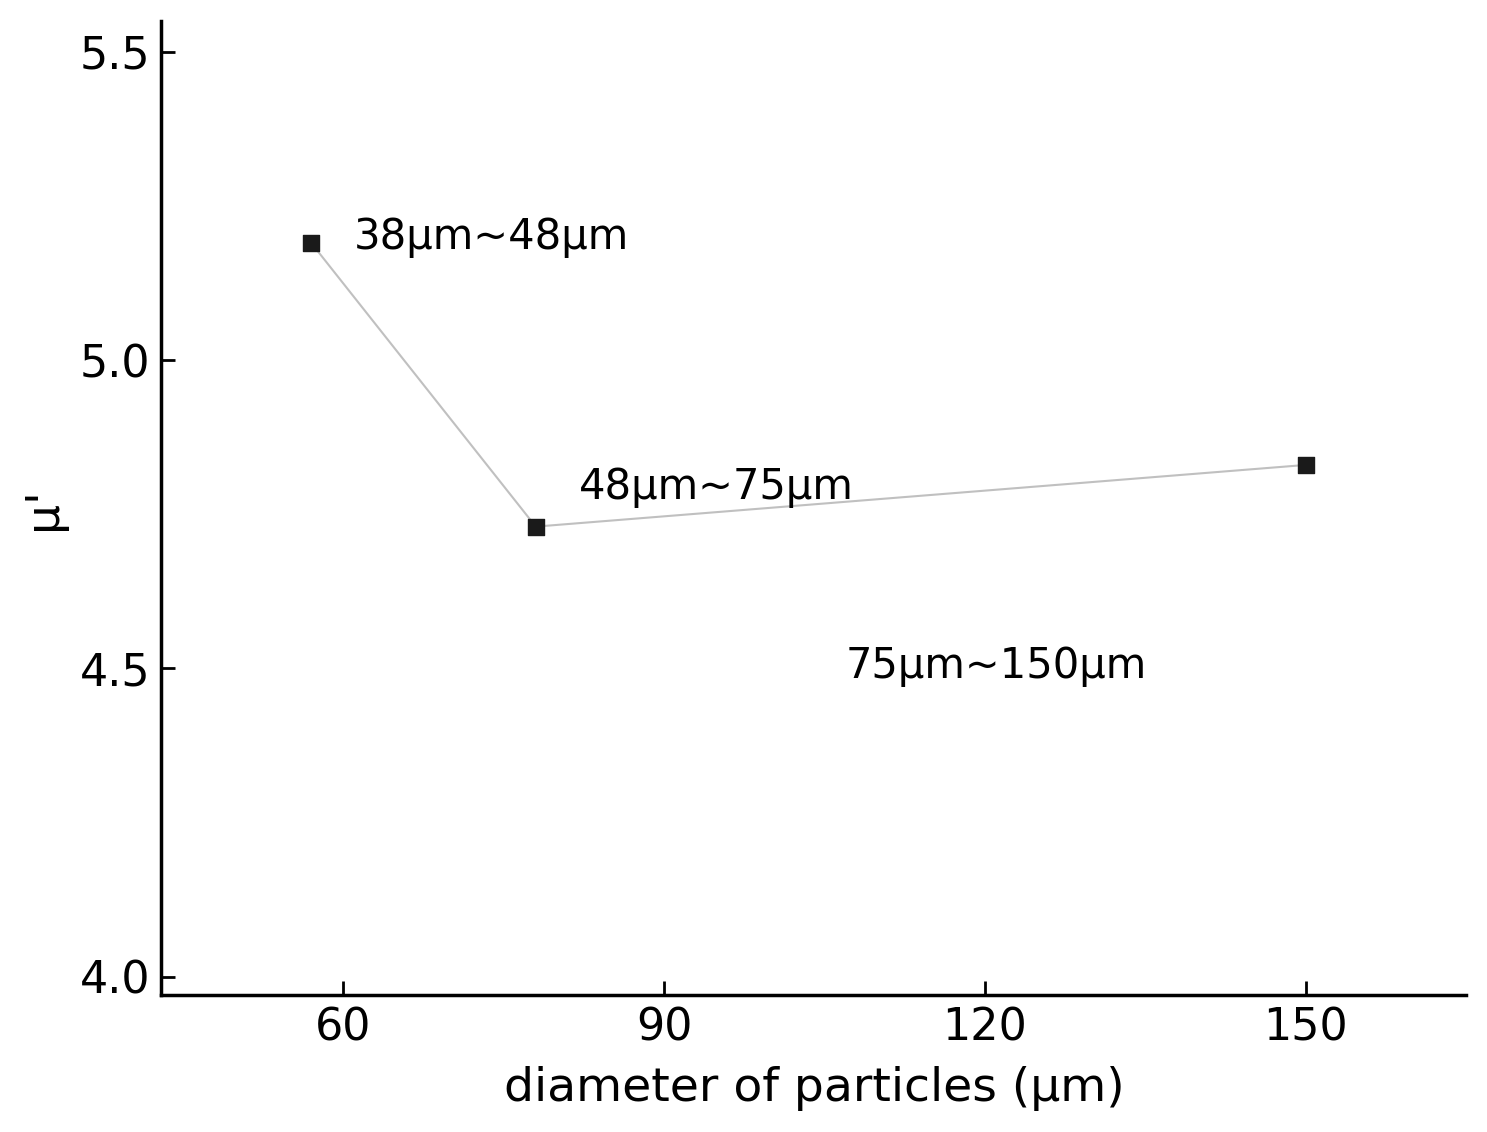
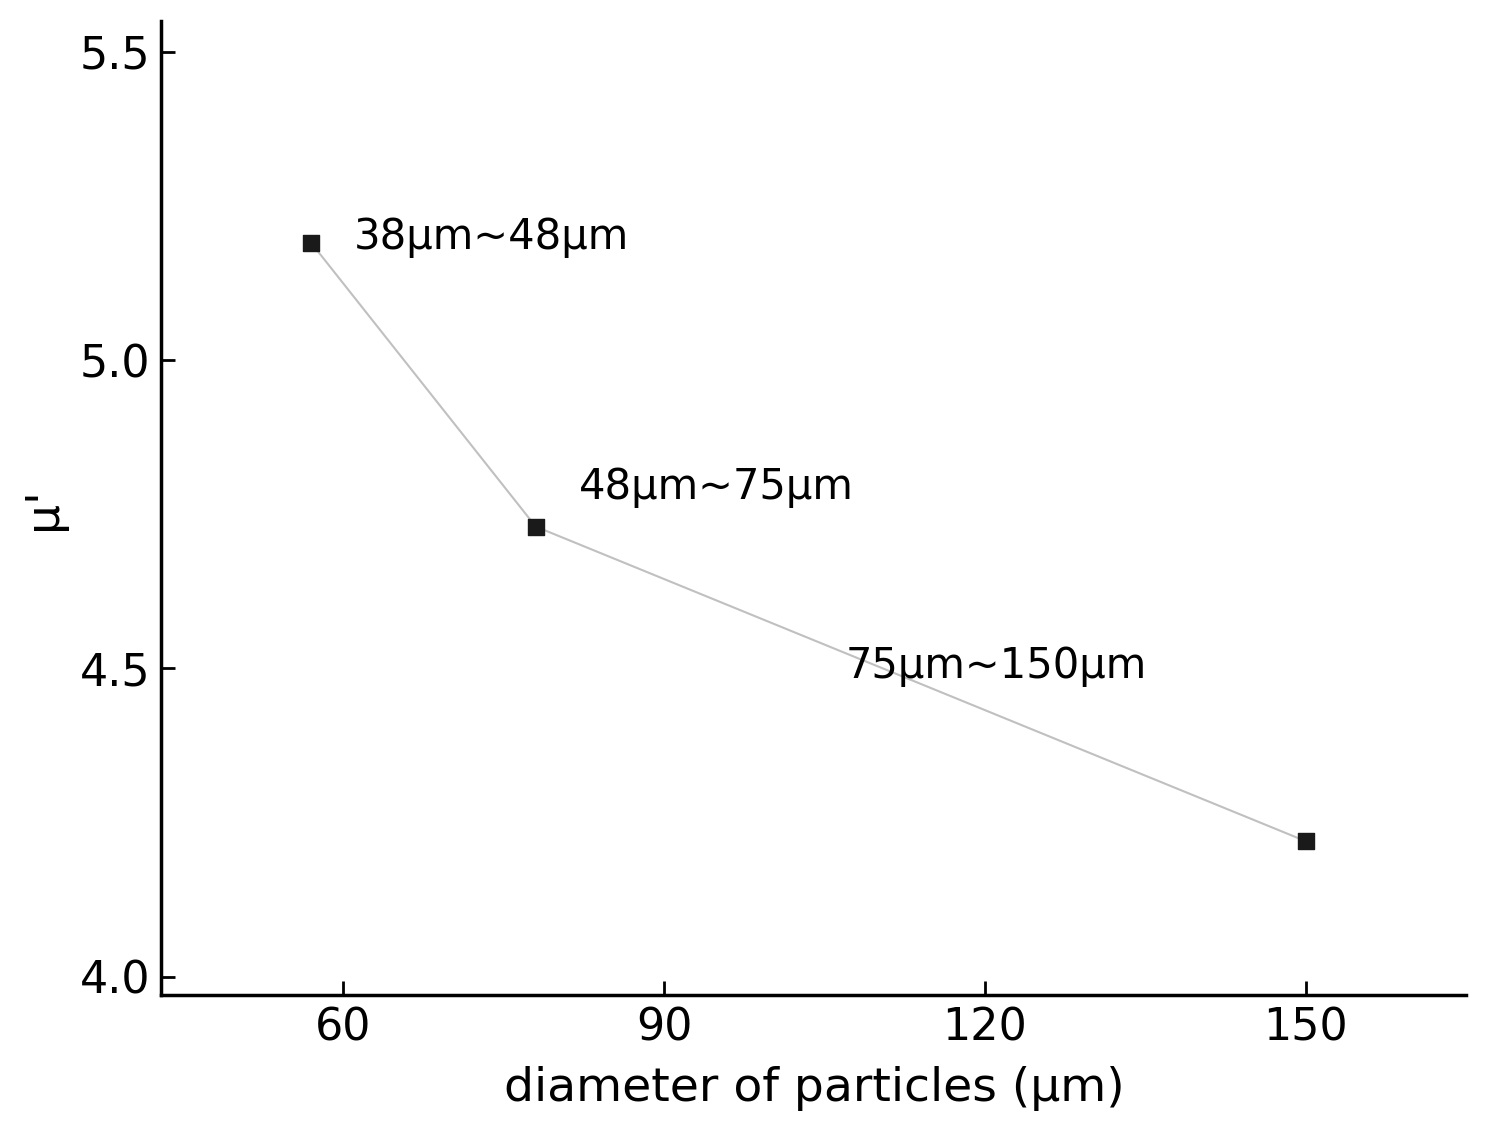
150: 4.83 -> 4.22
